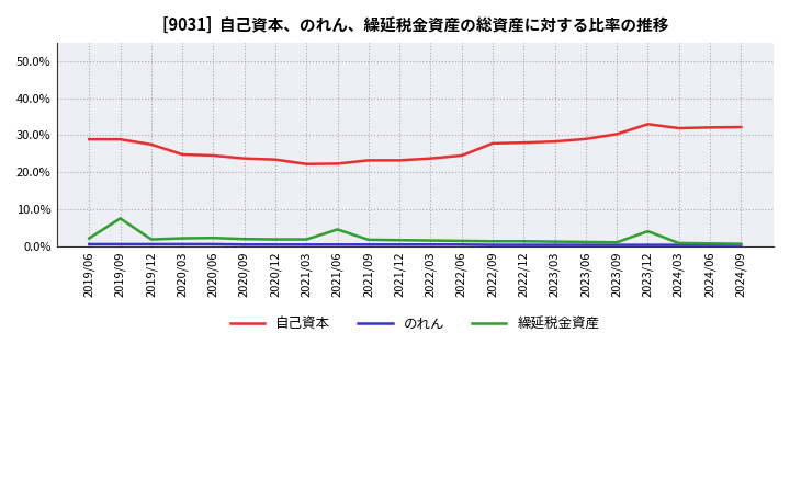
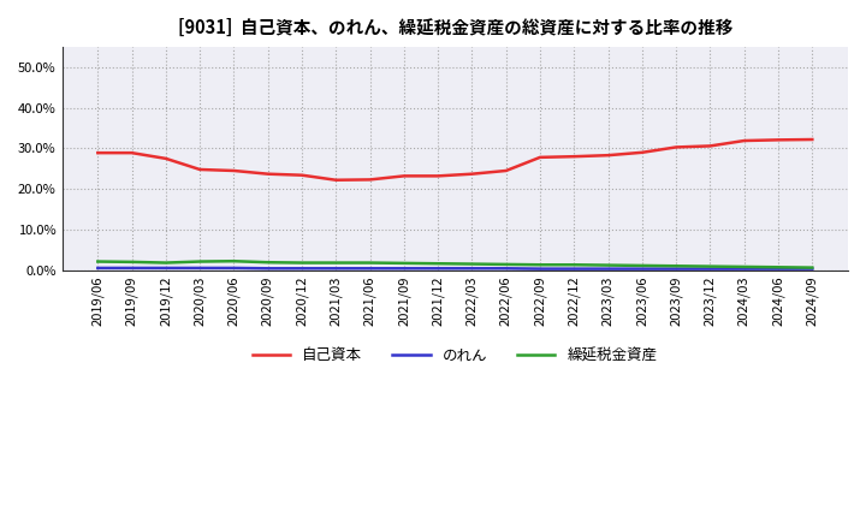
繰延税金資産/2019/09: 7.5% -> 2.0%
繰延税金資産/2021/06: 4.5% -> 1.8%
自己資本/2023/12: 33.0% -> 30.6%
繰延税金資産/2023/12: 4.0% -> 0.9%
